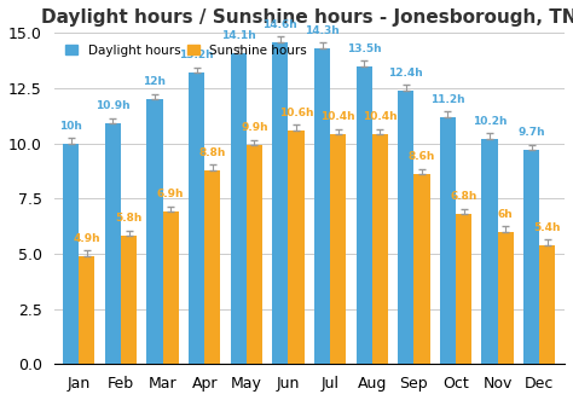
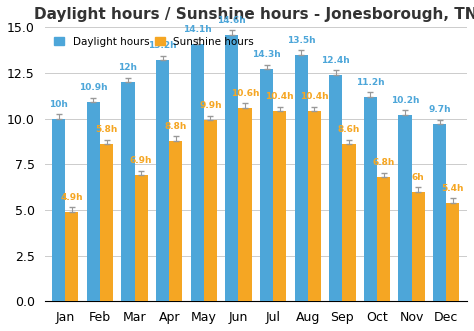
Sunshine hours/Feb: 5.8 -> 8.6
Daylight hours/Jul: 14.3 -> 12.7
